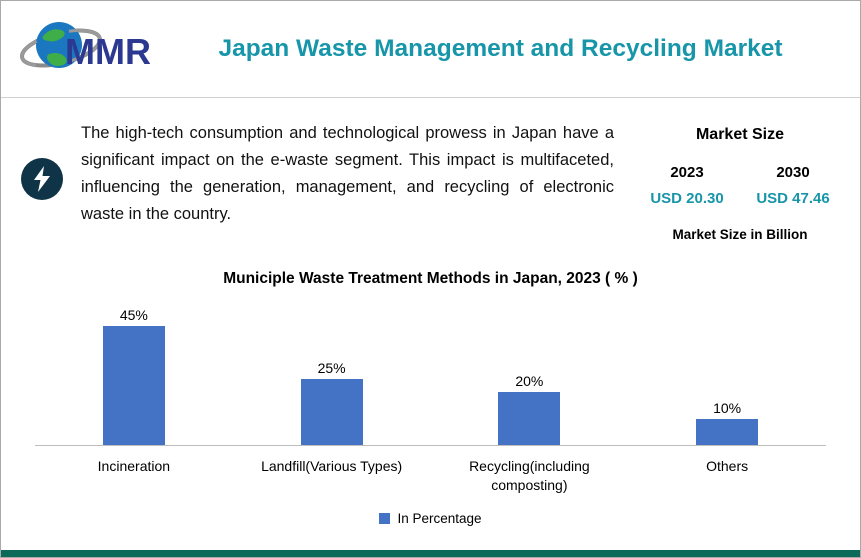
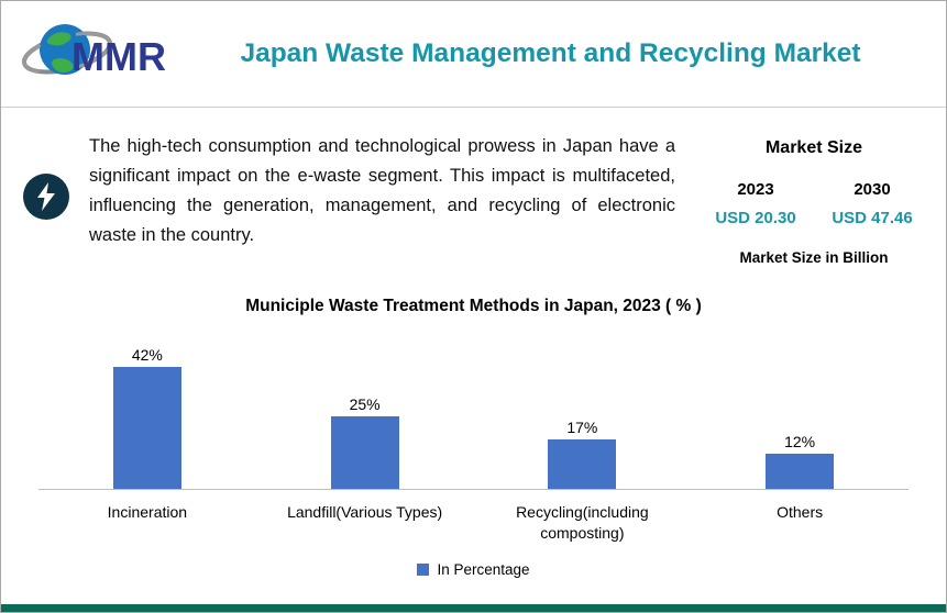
Incineration: 45% -> 42%
Recycling(including composting): 20% -> 17%
Others: 10% -> 12%
